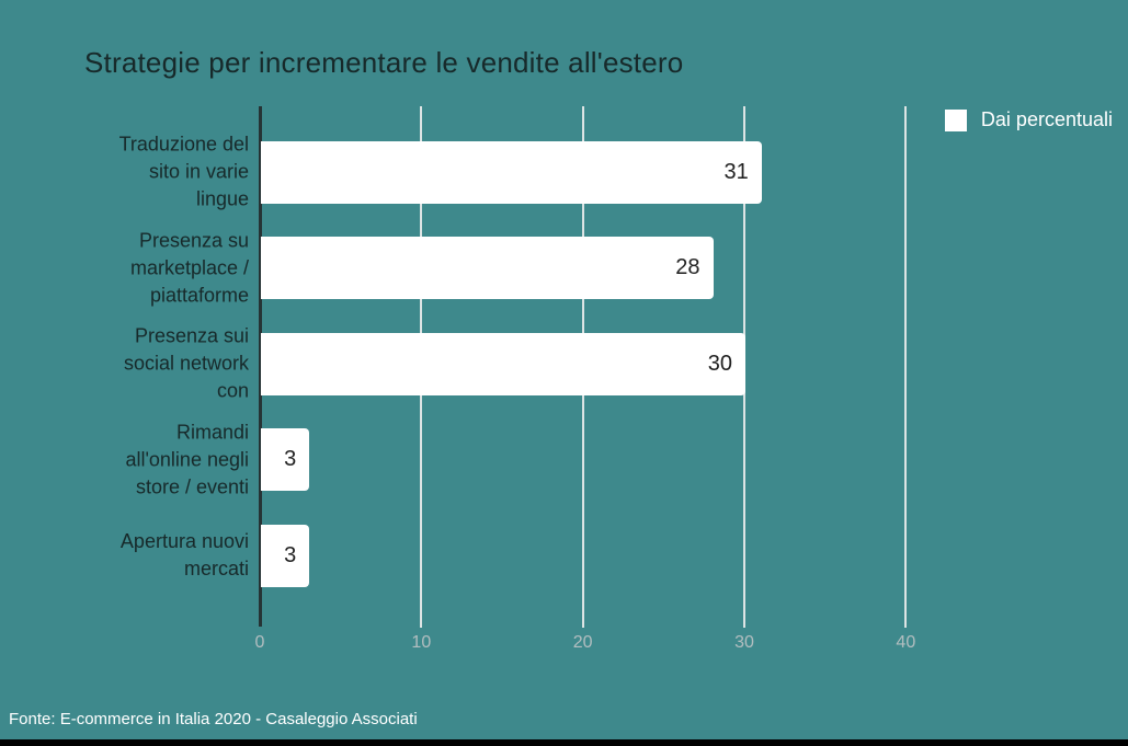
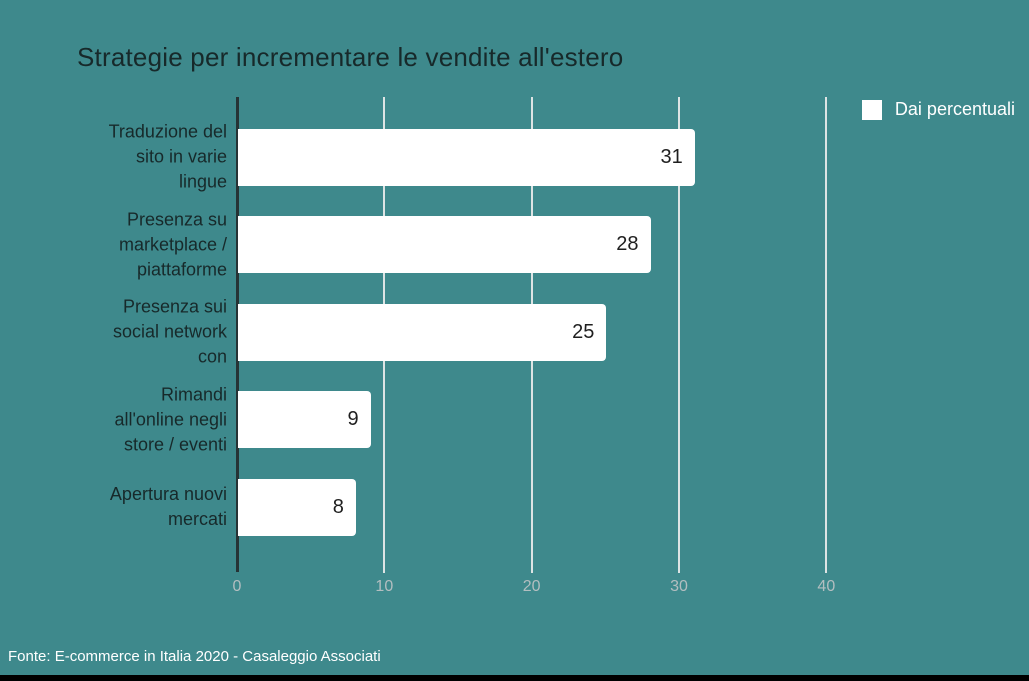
Presenza sui social network con: 30 -> 25
Rimandi all'online negli store / eventi: 3 -> 9
Apertura nuovi mercati: 3 -> 8
